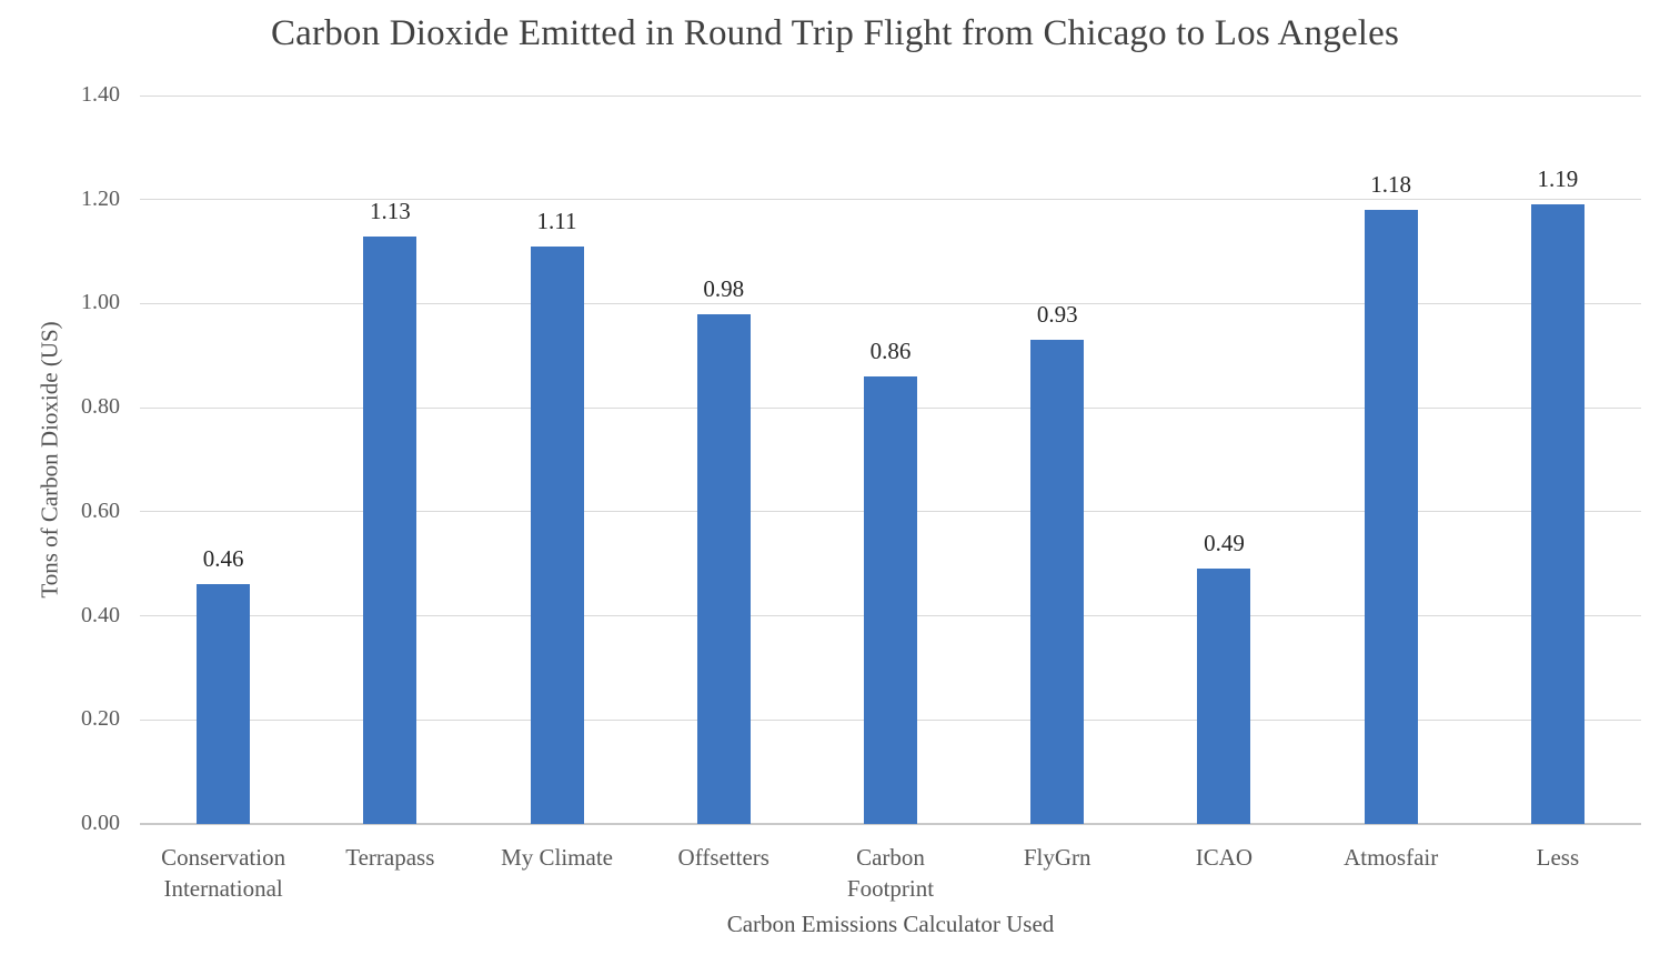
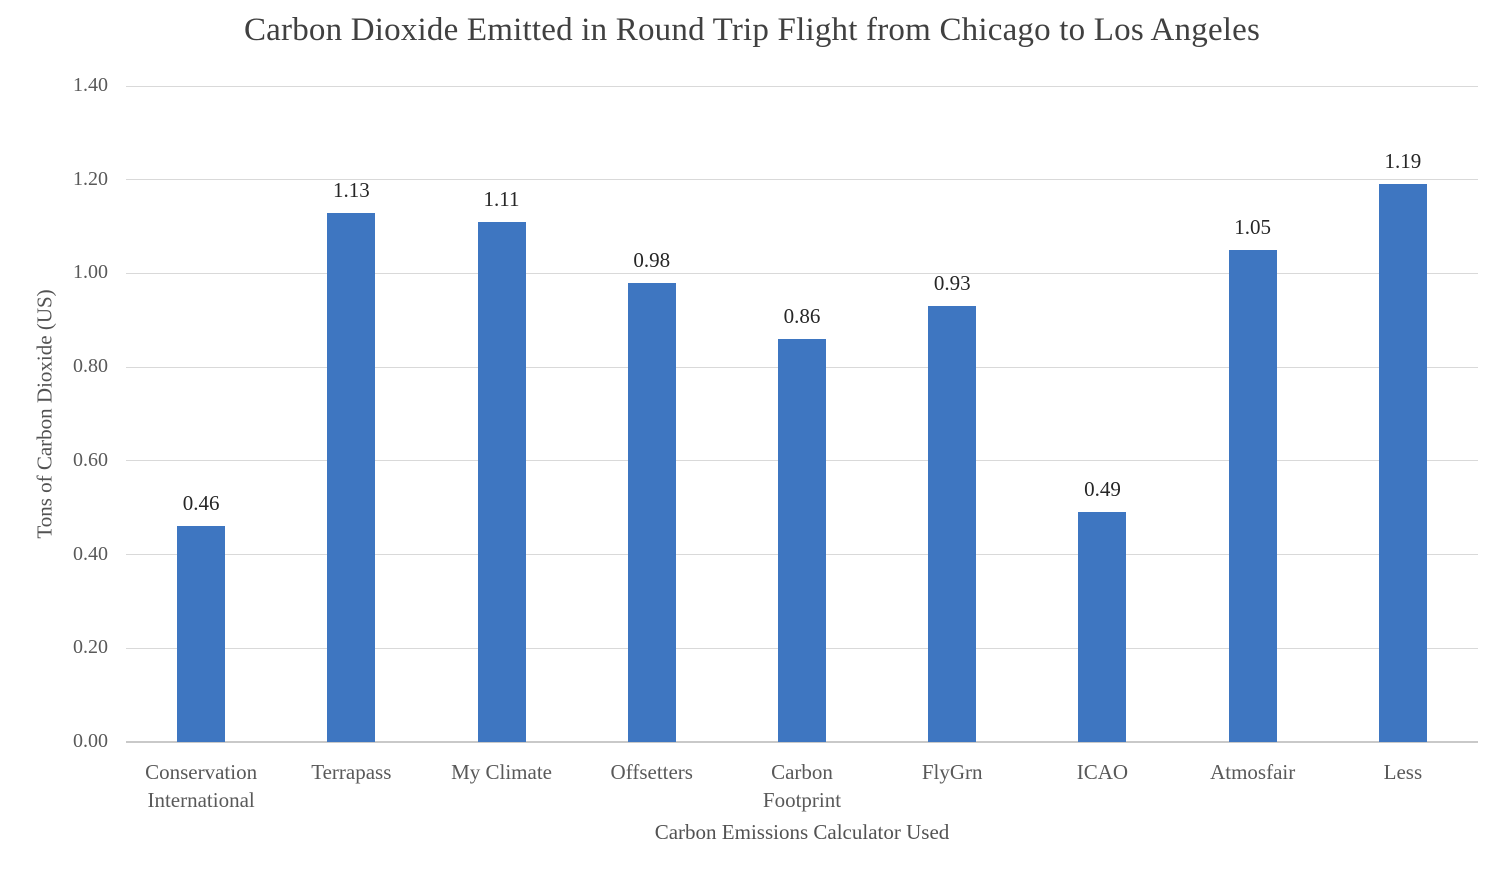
Atmosfair: 1.18 -> 1.05
